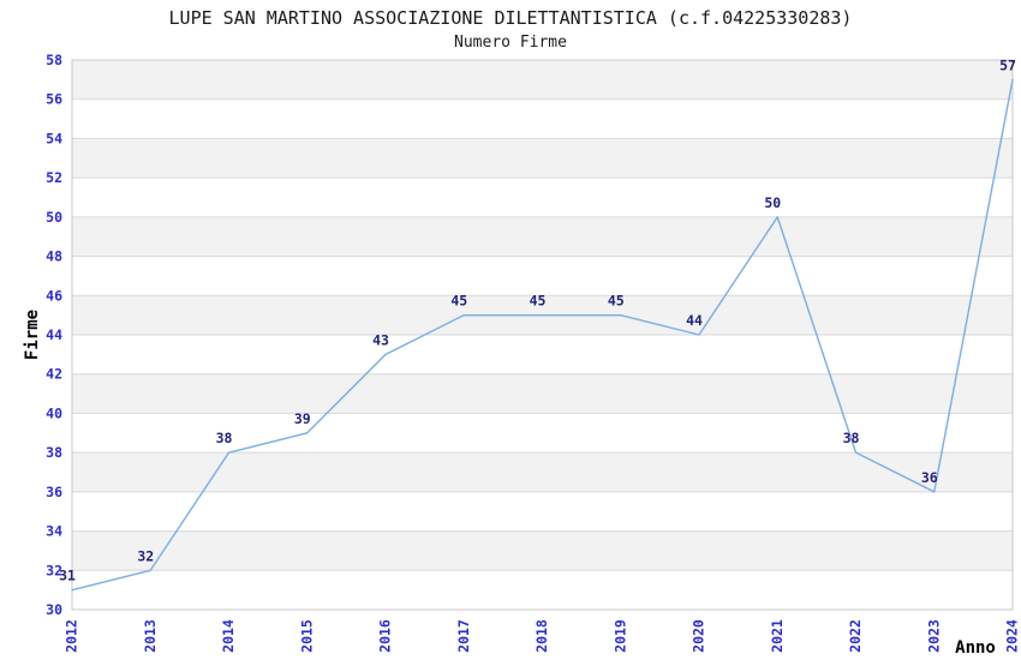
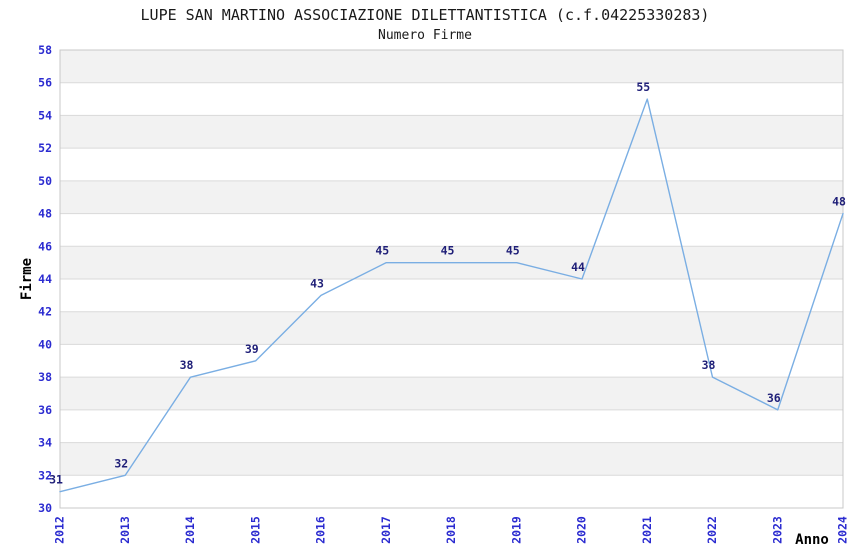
2021: 50 -> 55
2024: 57 -> 48
